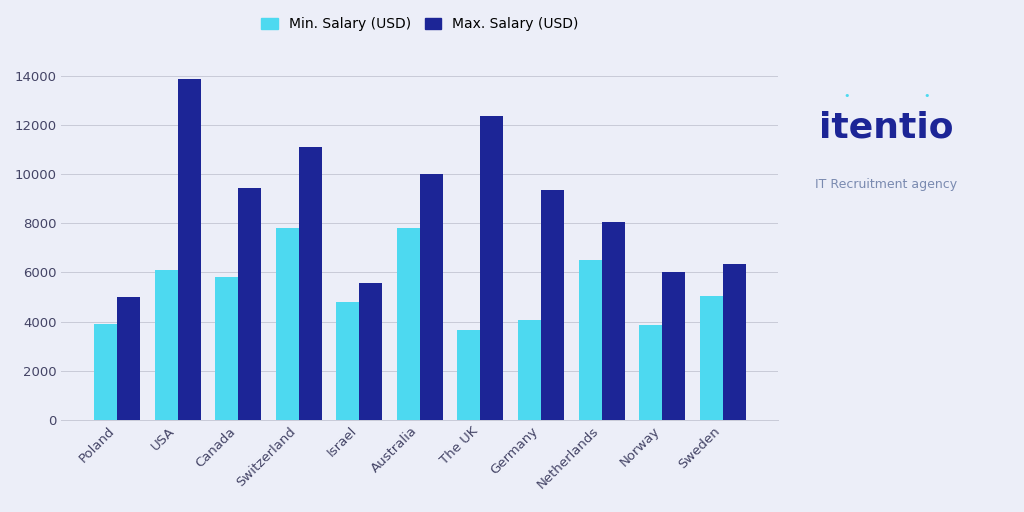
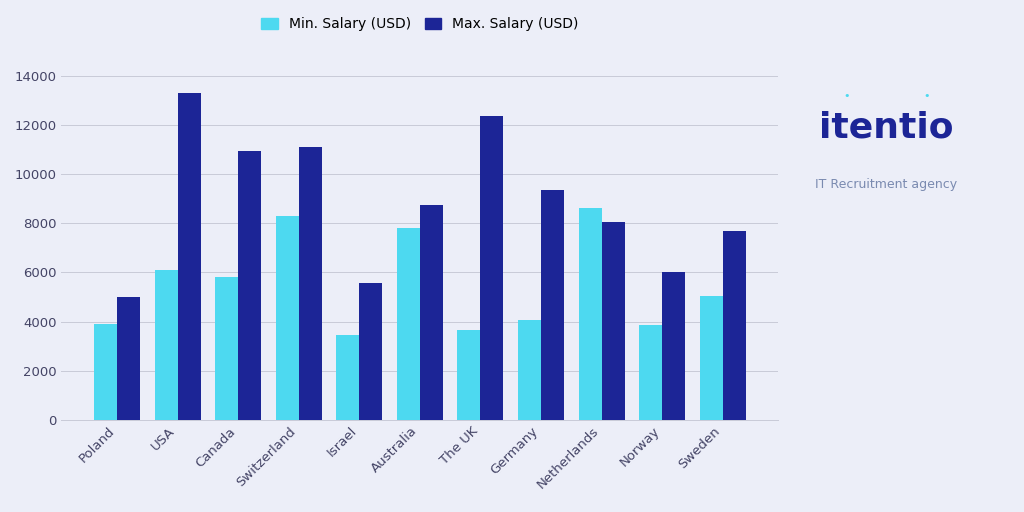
Max. Salary (USD)/USA: 13850 -> 13300
Max. Salary (USD)/Canada: 9450 -> 10950
Min. Salary (USD)/Switzerland: 7800 -> 8300
Min. Salary (USD)/Israel: 4800 -> 3450
Max. Salary (USD)/Australia: 10000 -> 8750
Min. Salary (USD)/Netherlands: 6500 -> 8600
Max. Salary (USD)/Sweden: 6350 -> 7700
